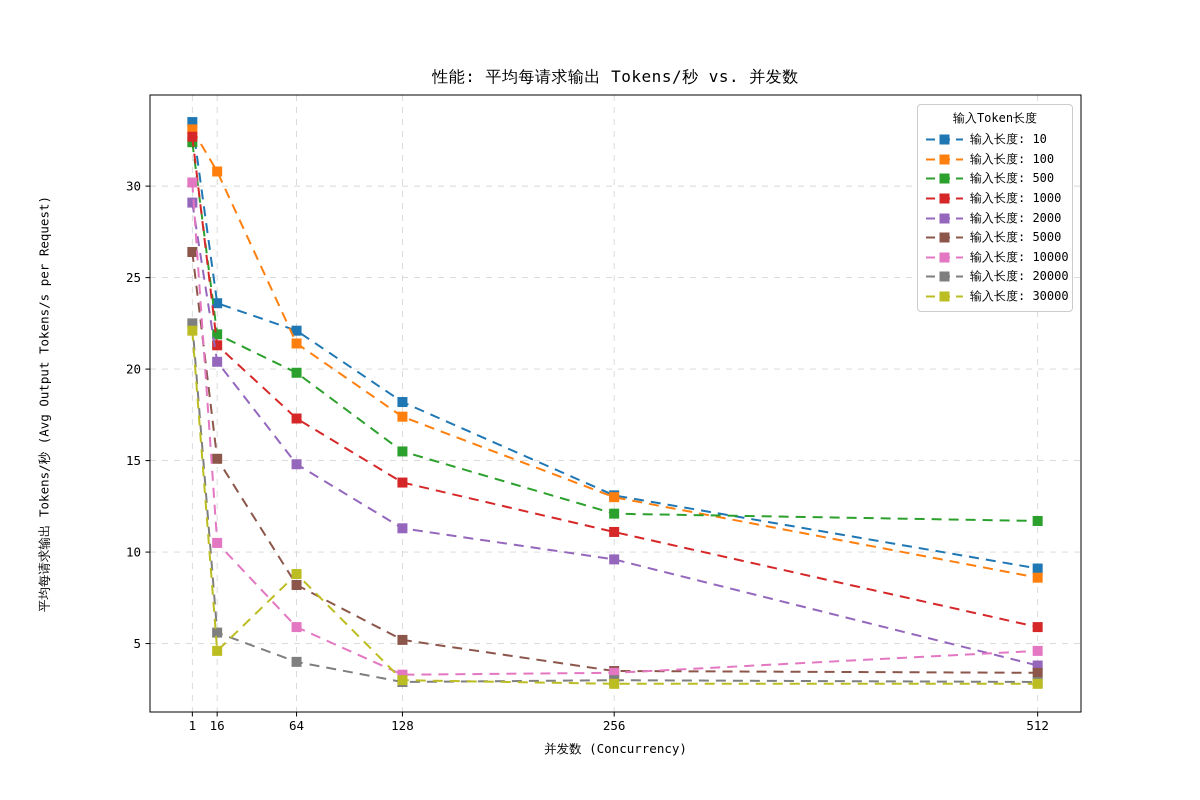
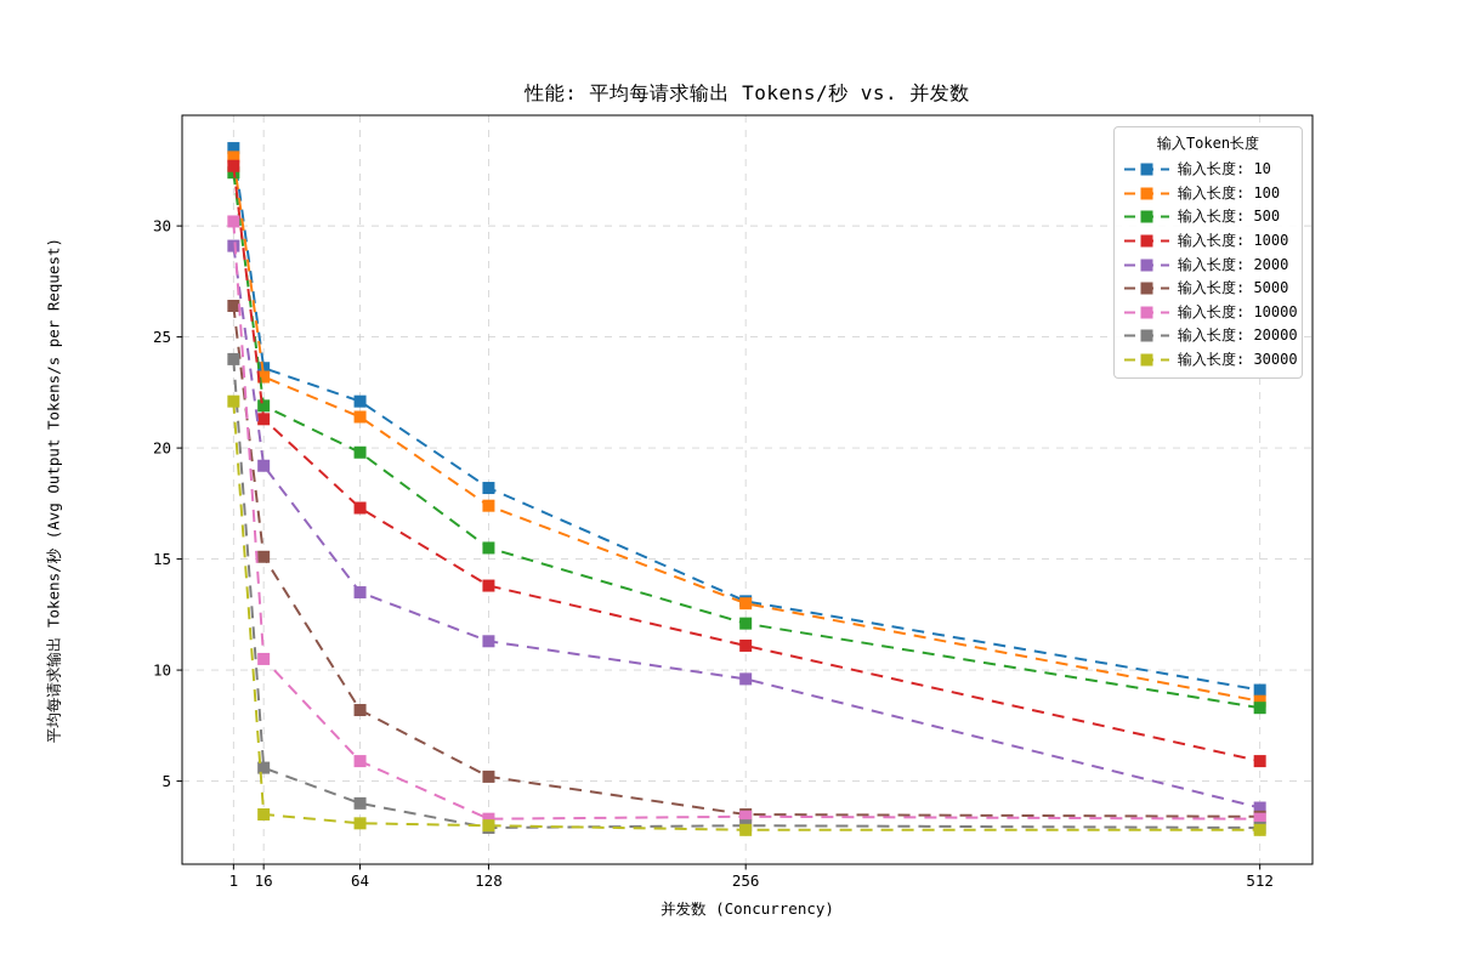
输入长度: 20000/1: 22.5 -> 24.0
输入长度: 100/16: 30.8 -> 23.2
输入长度: 2000/16: 20.4 -> 19.2
输入长度: 30000/16: 4.6 -> 3.5
输入长度: 2000/64: 14.8 -> 13.5
输入长度: 30000/64: 8.8 -> 3.1
输入长度: 500/512: 11.7 -> 8.3
输入长度: 10000/512: 4.6 -> 3.3
